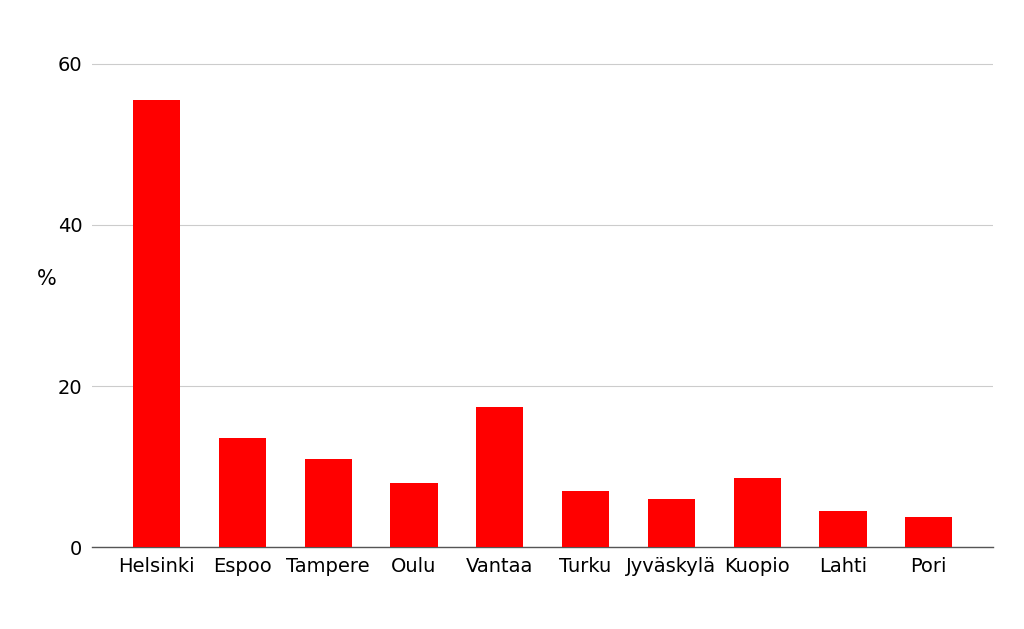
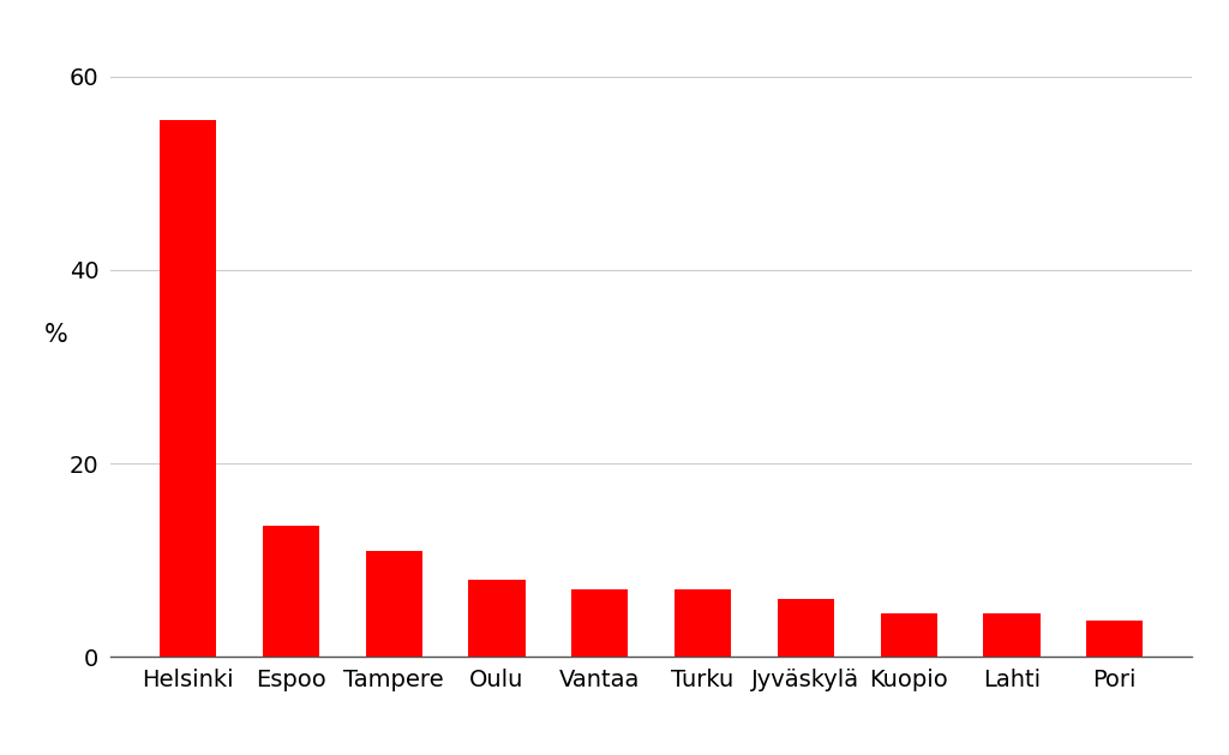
Vantaa: 17.4 -> 7.0
Kuopio: 8.6 -> 4.5
